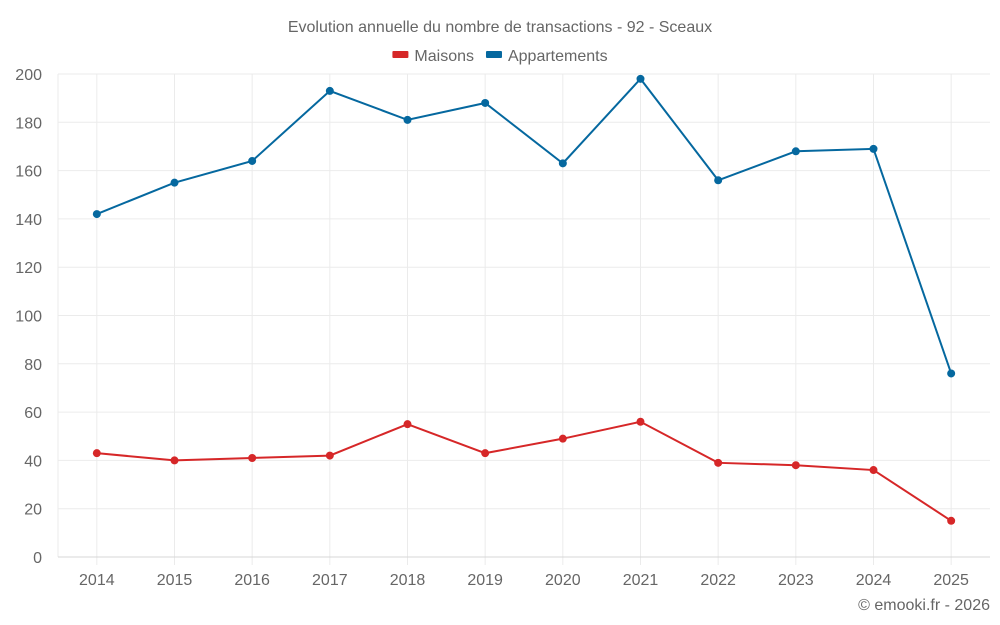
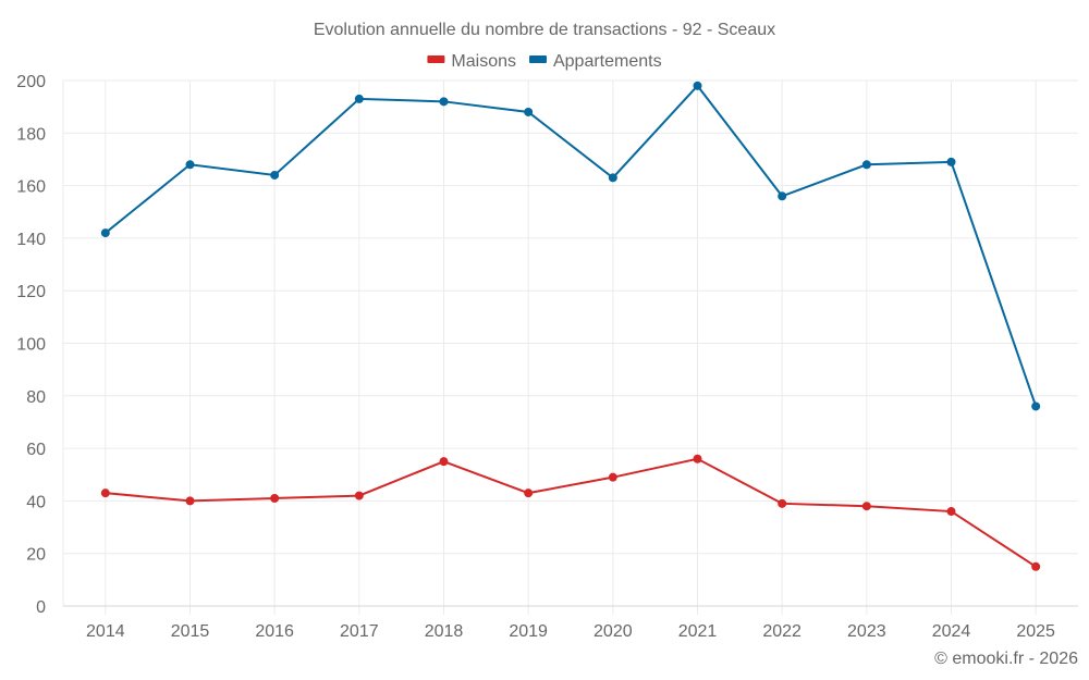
Appartements/2015: 155 -> 168
Appartements/2018: 181 -> 192
